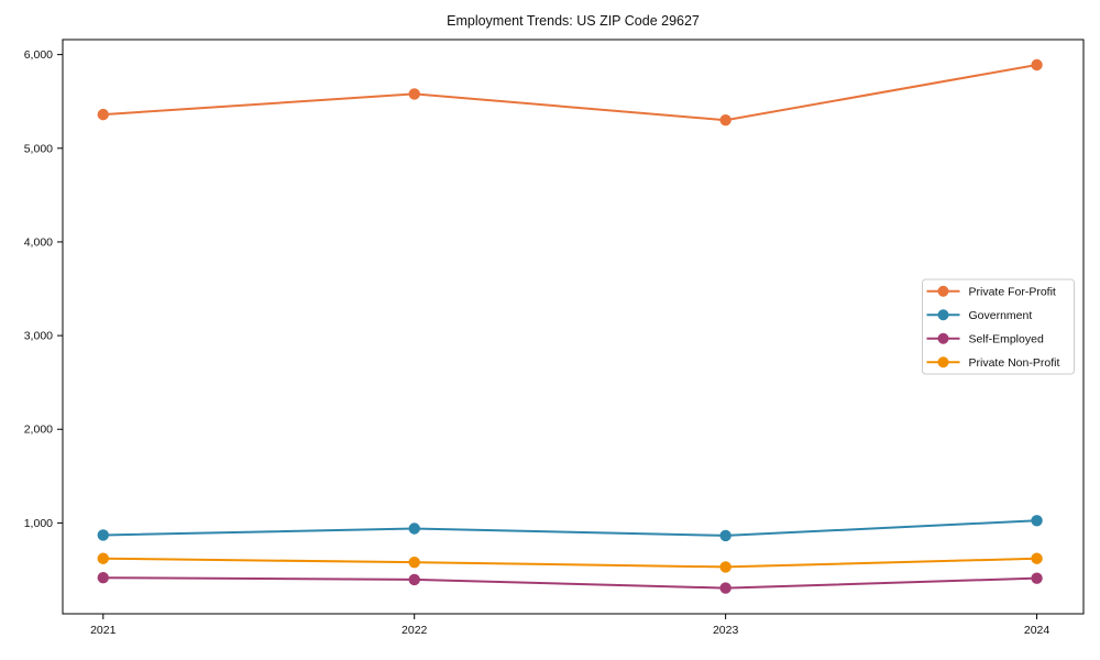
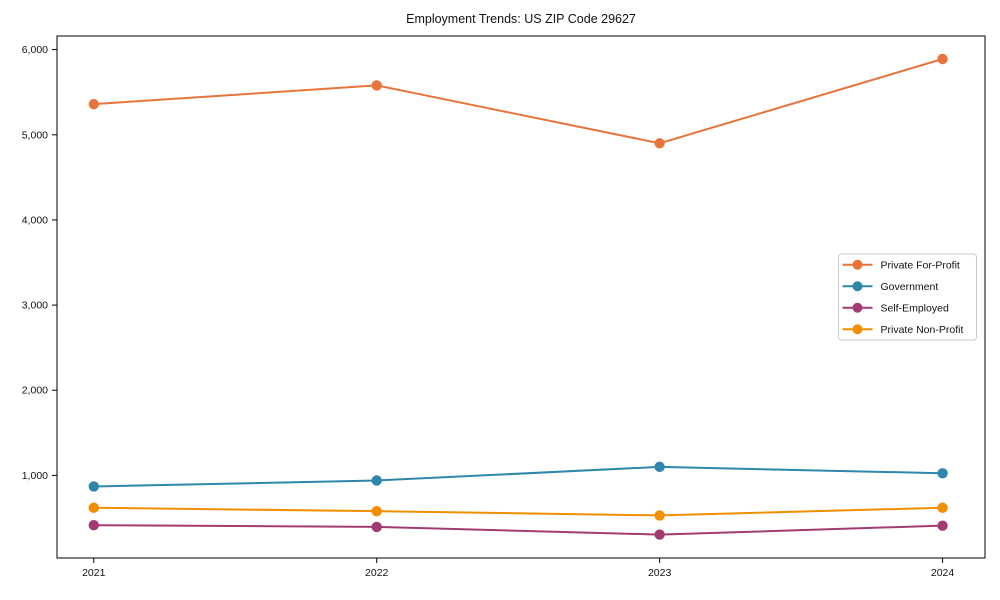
Private For-Profit/2023: 5300 -> 4900
Government/2023: 900 -> 1100
